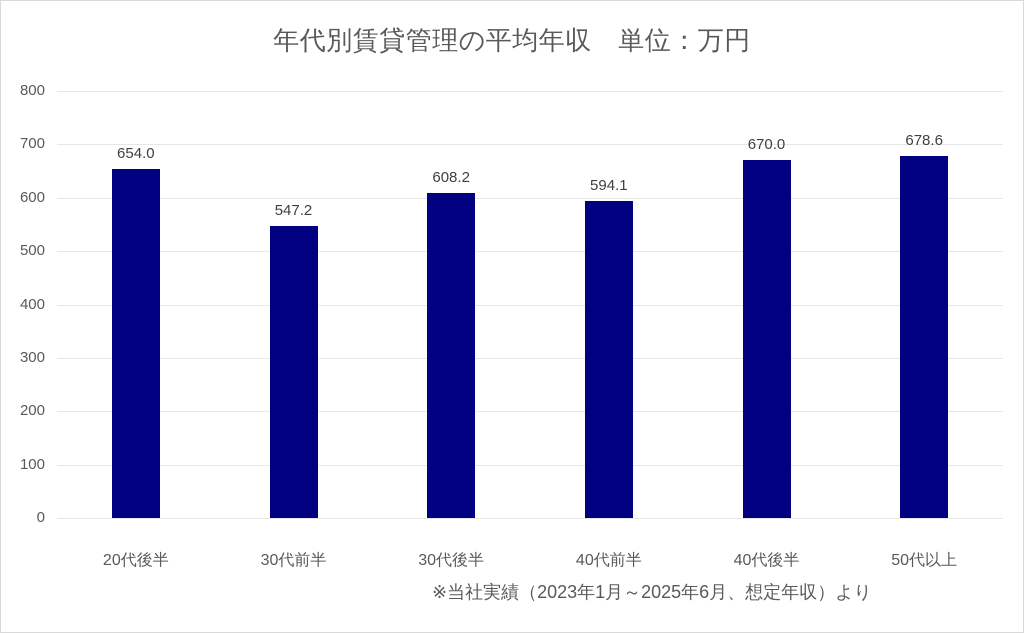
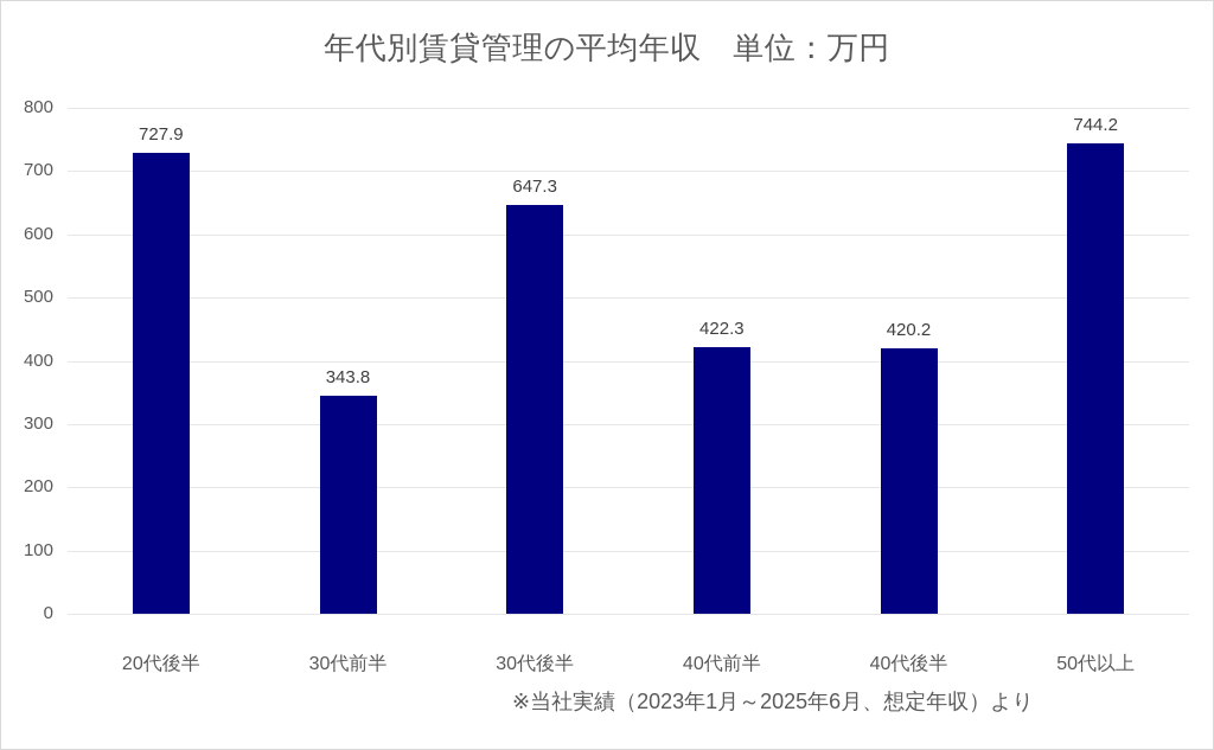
20代後半: 654.0 -> 727.9
30代前半: 547.2 -> 343.8
30代後半: 608.2 -> 647.3
40代前半: 594.1 -> 422.3
40代後半: 670.0 -> 420.2
50代以上: 678.6 -> 744.2
